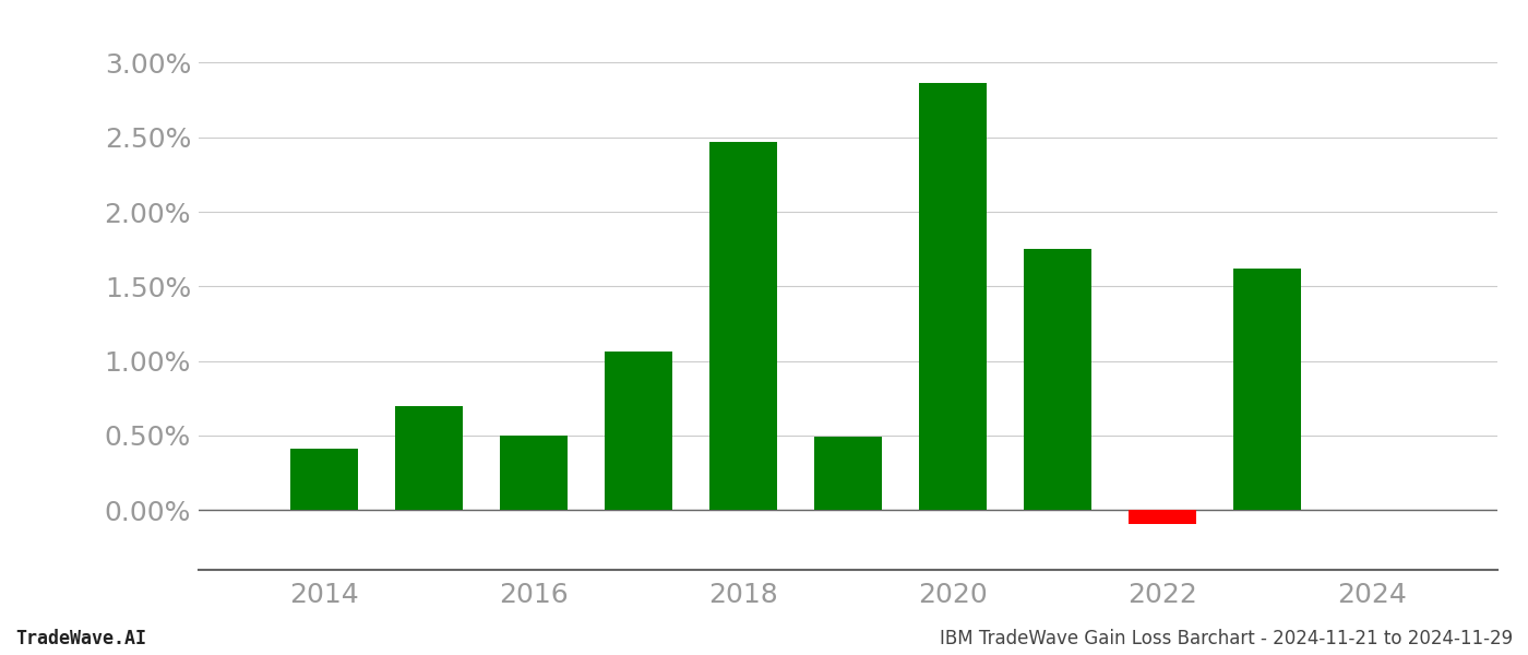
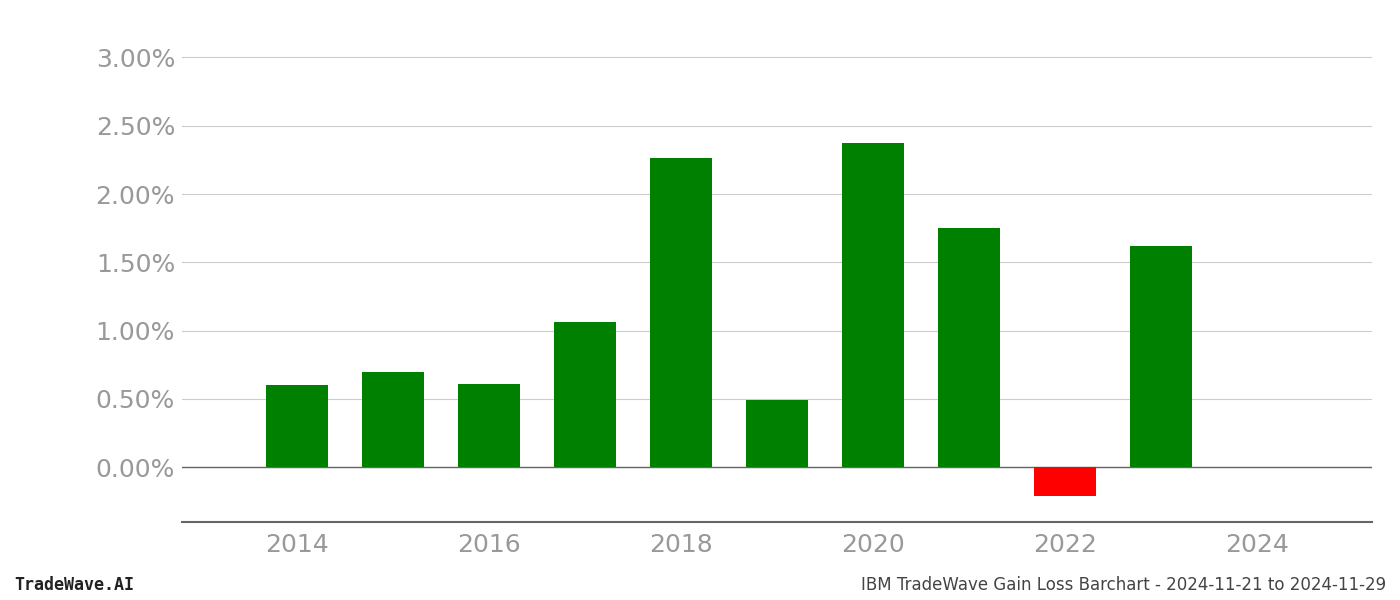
2014: 0.41% -> 0.60%
2016: 0.50% -> 0.61%
2018: 2.47% -> 2.26%
2020: 2.86% -> 2.37%
2022: -0.09% -> -0.21%
